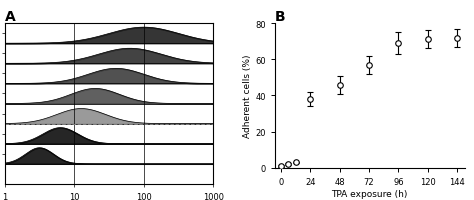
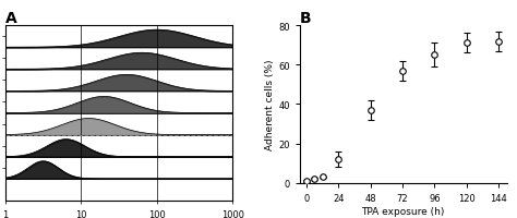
B/24: 38 -> 12
B/48: 46 -> 37
B/96: 69 -> 65
